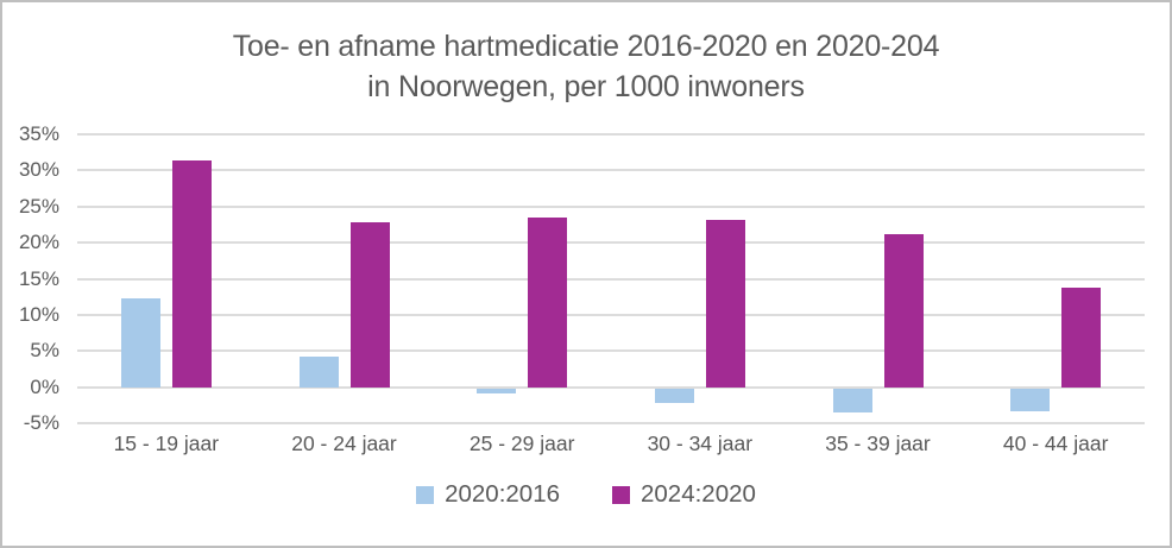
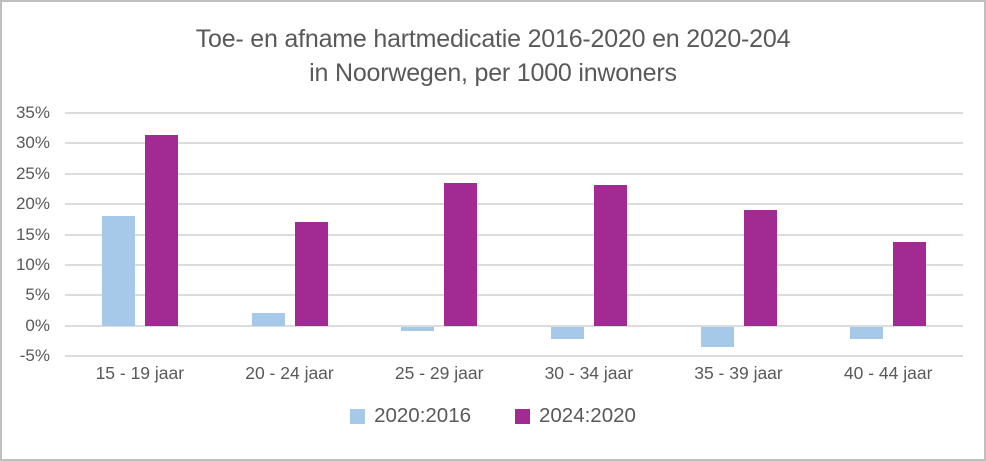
2020:2016/15 - 19 jaar: 12% -> 18%
2020:2016/20 - 24 jaar: 4% -> 2%
2024:2020/20 - 24 jaar: 23% -> 17%
2024:2020/35 - 39 jaar: 21% -> 19%
2020:2016/40 - 44 jaar: -3% -> -2%
